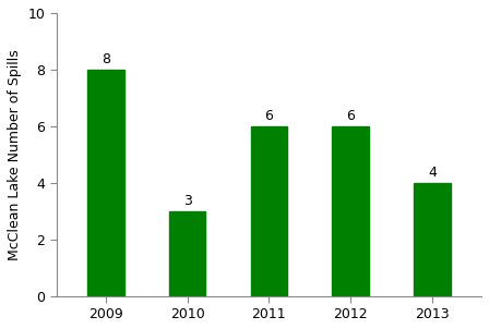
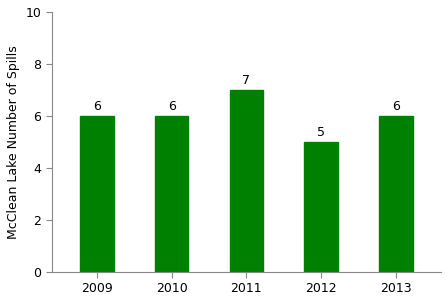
2009: 8 -> 6
2010: 3 -> 6
2011: 6 -> 7
2012: 6 -> 5
2013: 4 -> 6
